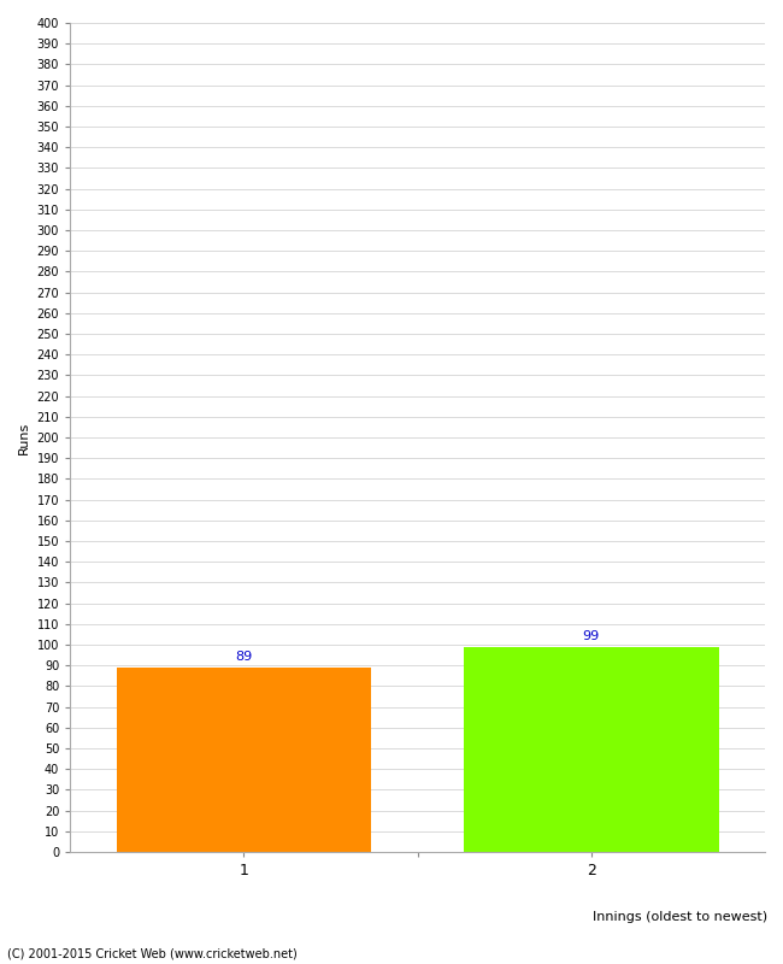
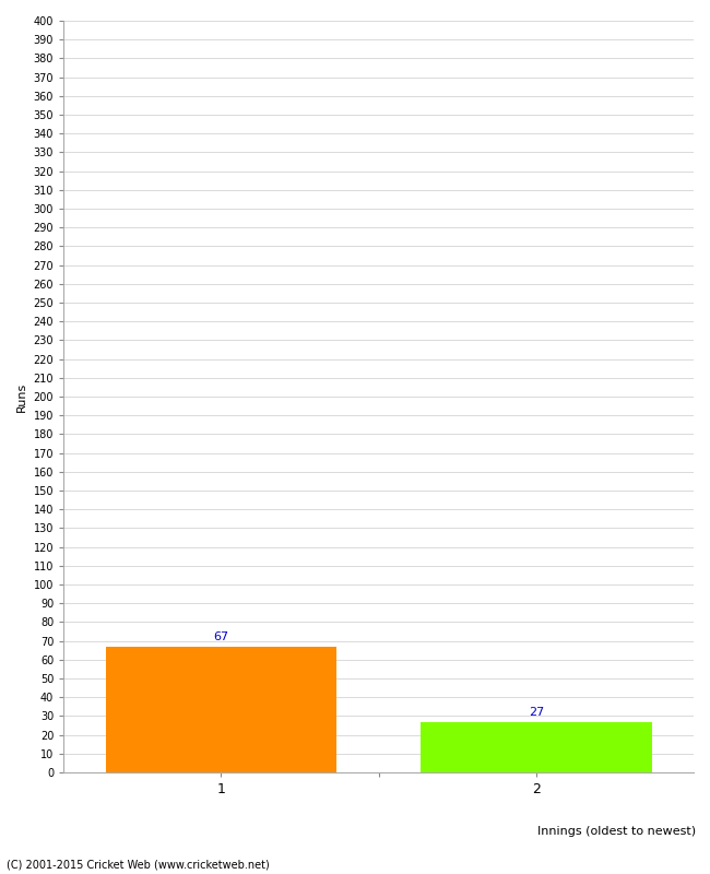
1: 89 -> 67
2: 99 -> 27
